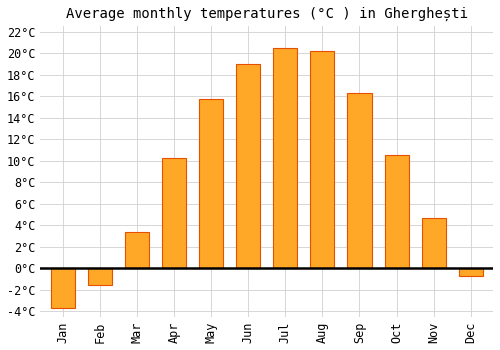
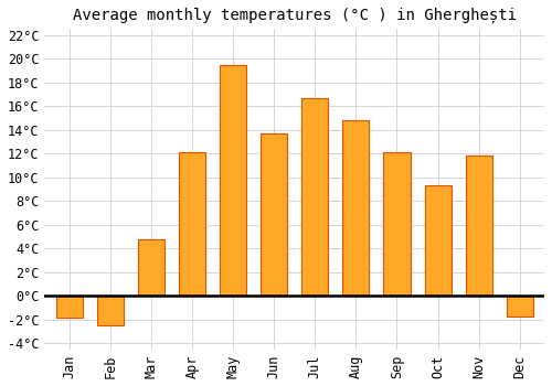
Jan: -3.7°C -> -1.8°C
Feb: -1.5°C -> -2.5°C
Mar: 3.4°C -> 4.8°C
Apr: 10.3°C -> 12.1°C
May: 15.7°C -> 19.5°C
Jun: 19.0°C -> 13.7°C
Jul: 20.5°C -> 16.7°C
Aug: 20.2°C -> 14.8°C
Sep: 16.3°C -> 12.1°C
Oct: 10.5°C -> 9.3°C
Nov: 4.7°C -> 11.8°C
Dec: -0.7°C -> -1.7°C
